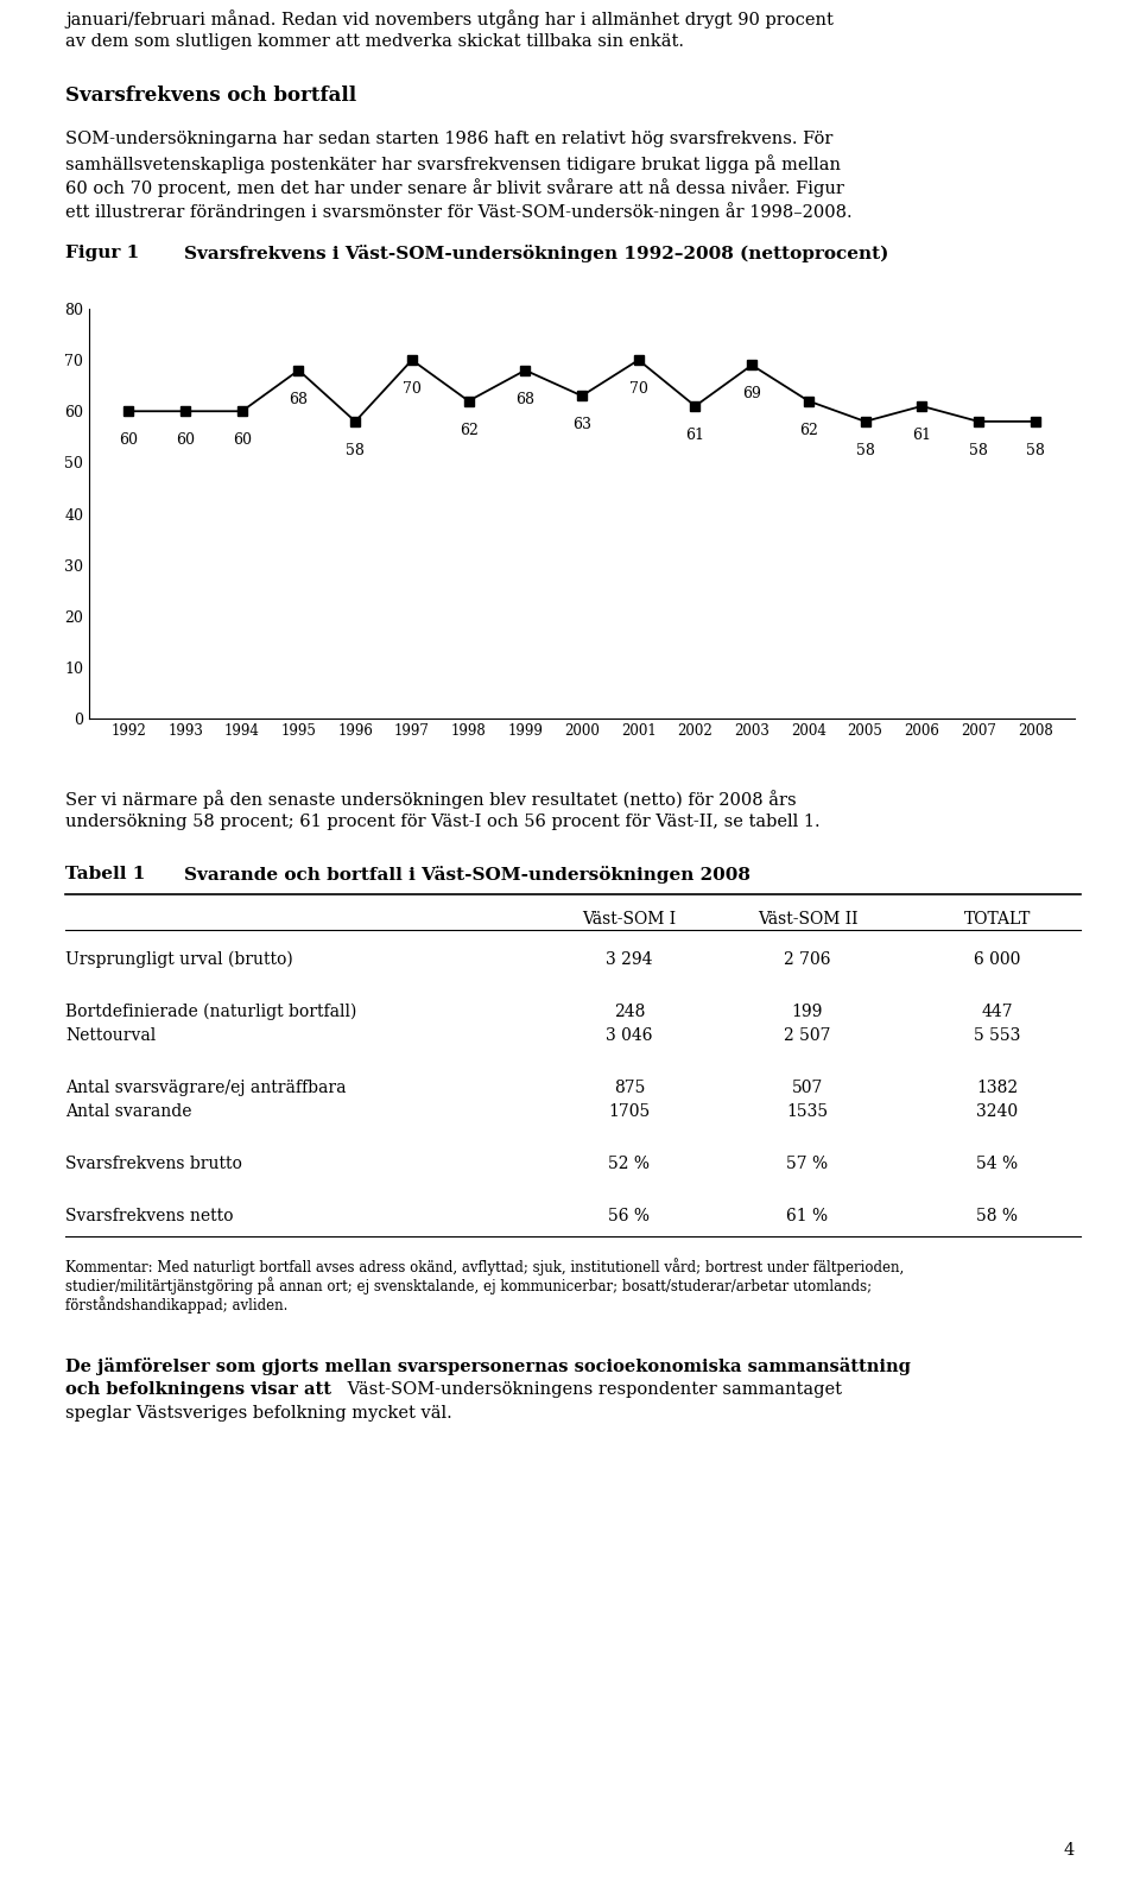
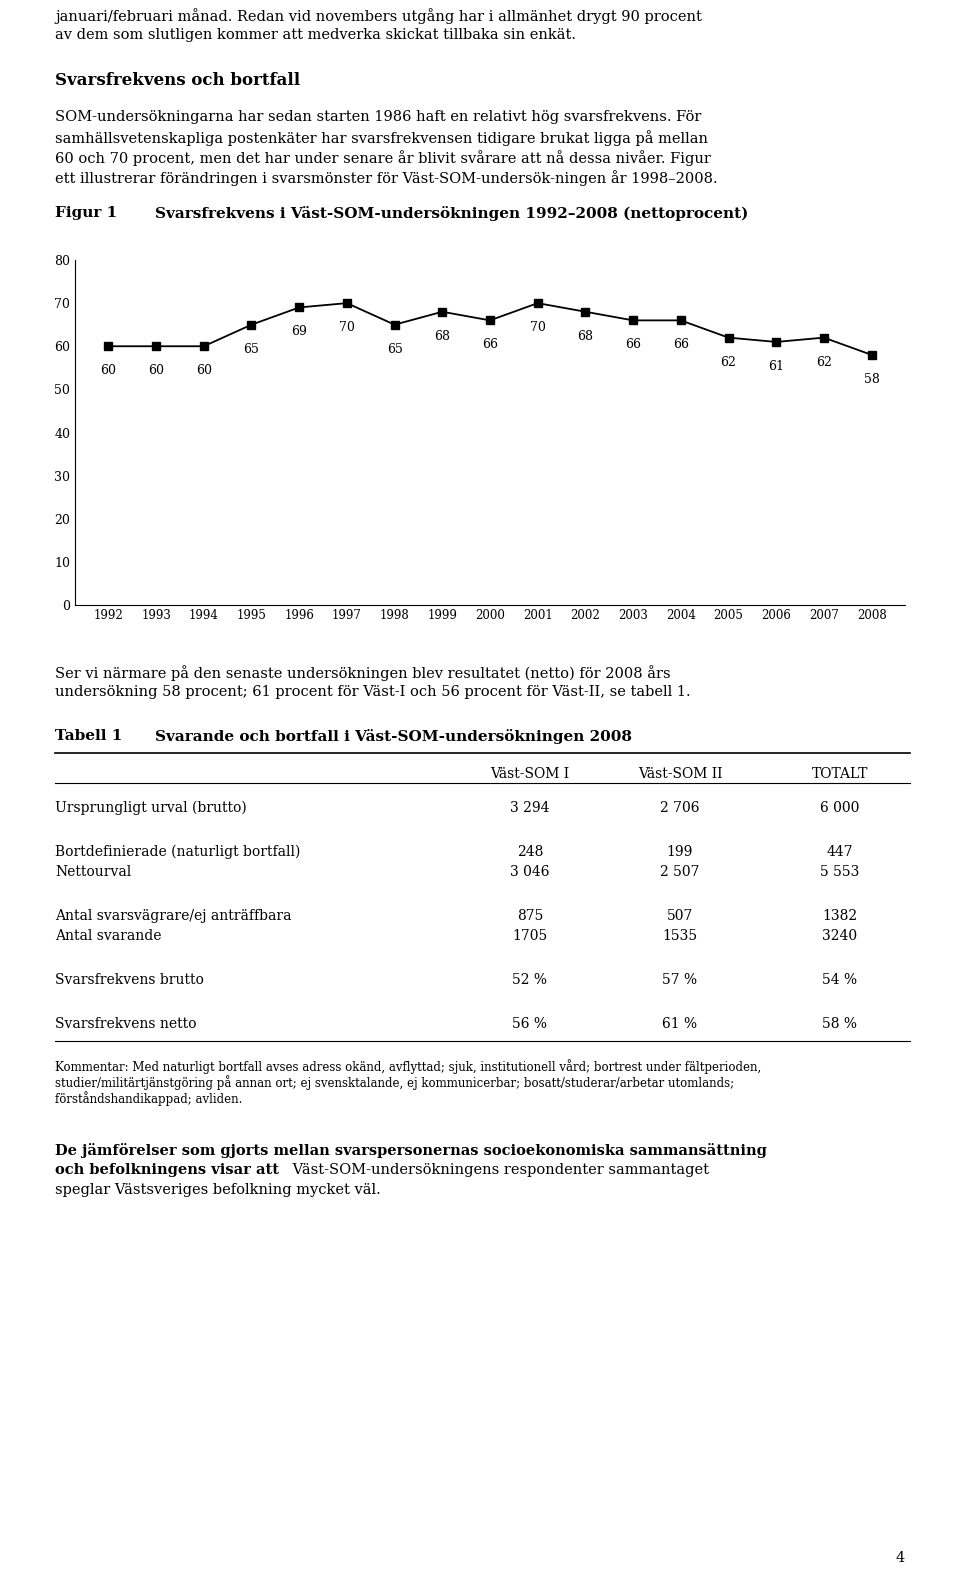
1995: 68 -> 65
1996: 58 -> 69
1998: 62 -> 65
2000: 63 -> 66
2002: 61 -> 68
2003: 69 -> 66
2004: 62 -> 66
2005: 58 -> 62
2007: 58 -> 62
